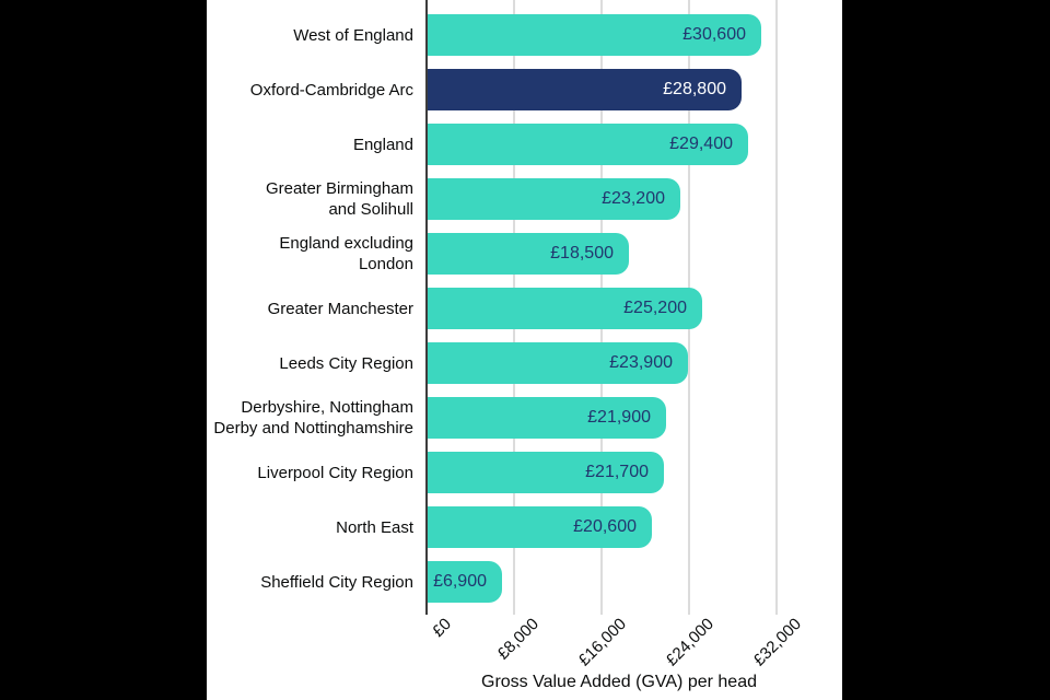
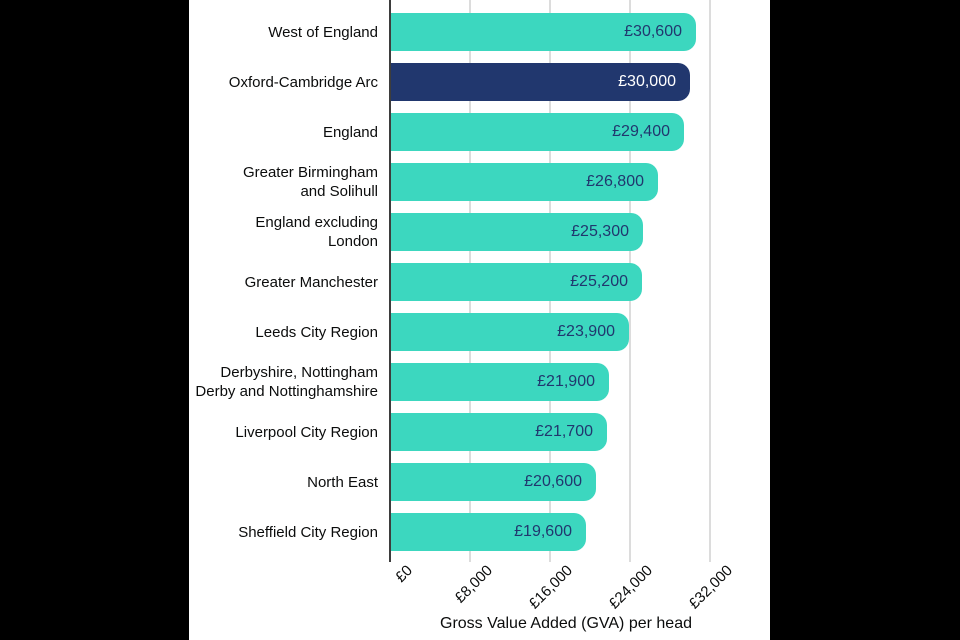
Oxford-Cambridge Arc: £28,800 -> £30,000
Greater Birmingham and Solihull: £23,200 -> £26,800
England excluding London: £18,500 -> £25,300
Sheffield City Region: £6,900 -> £19,600
